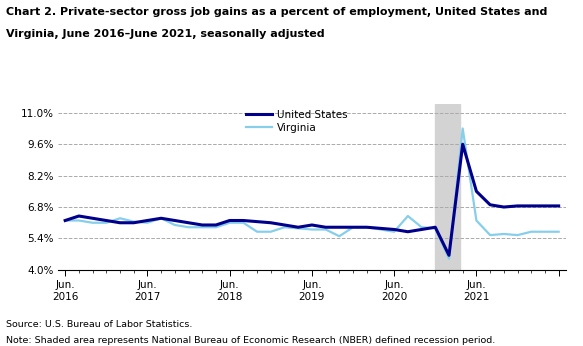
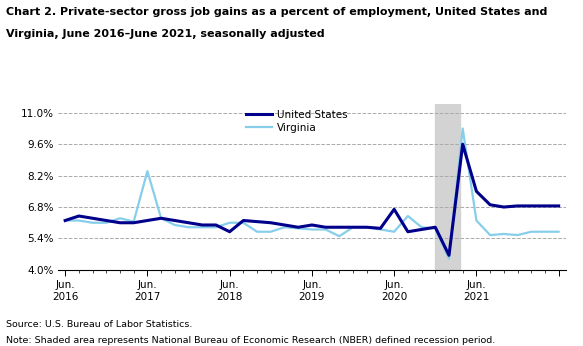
Virginia/Jun. 2017: 6.10% -> 8.40%
United States/Jun. 2018: 6.20% -> 5.70%
United States/Jun. 2020: 5.80% -> 6.70%
